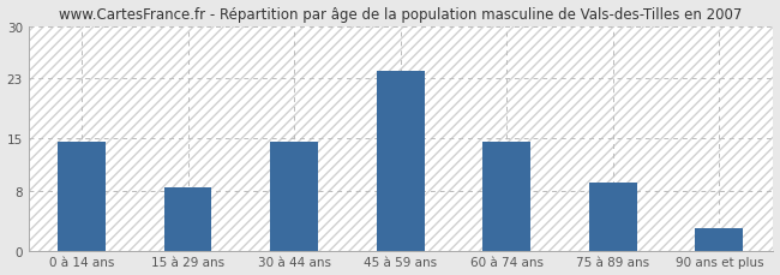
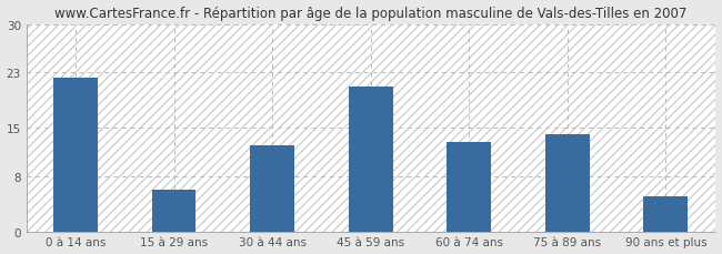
0 à 14 ans: 14.5 -> 22.2
15 à 29 ans: 8.5 -> 6.0
30 à 44 ans: 14.5 -> 12.4
45 à 59 ans: 24.0 -> 21.0
60 à 74 ans: 14.5 -> 13.0
75 à 89 ans: 9.0 -> 14.0
90 ans et plus: 3.0 -> 5.0
